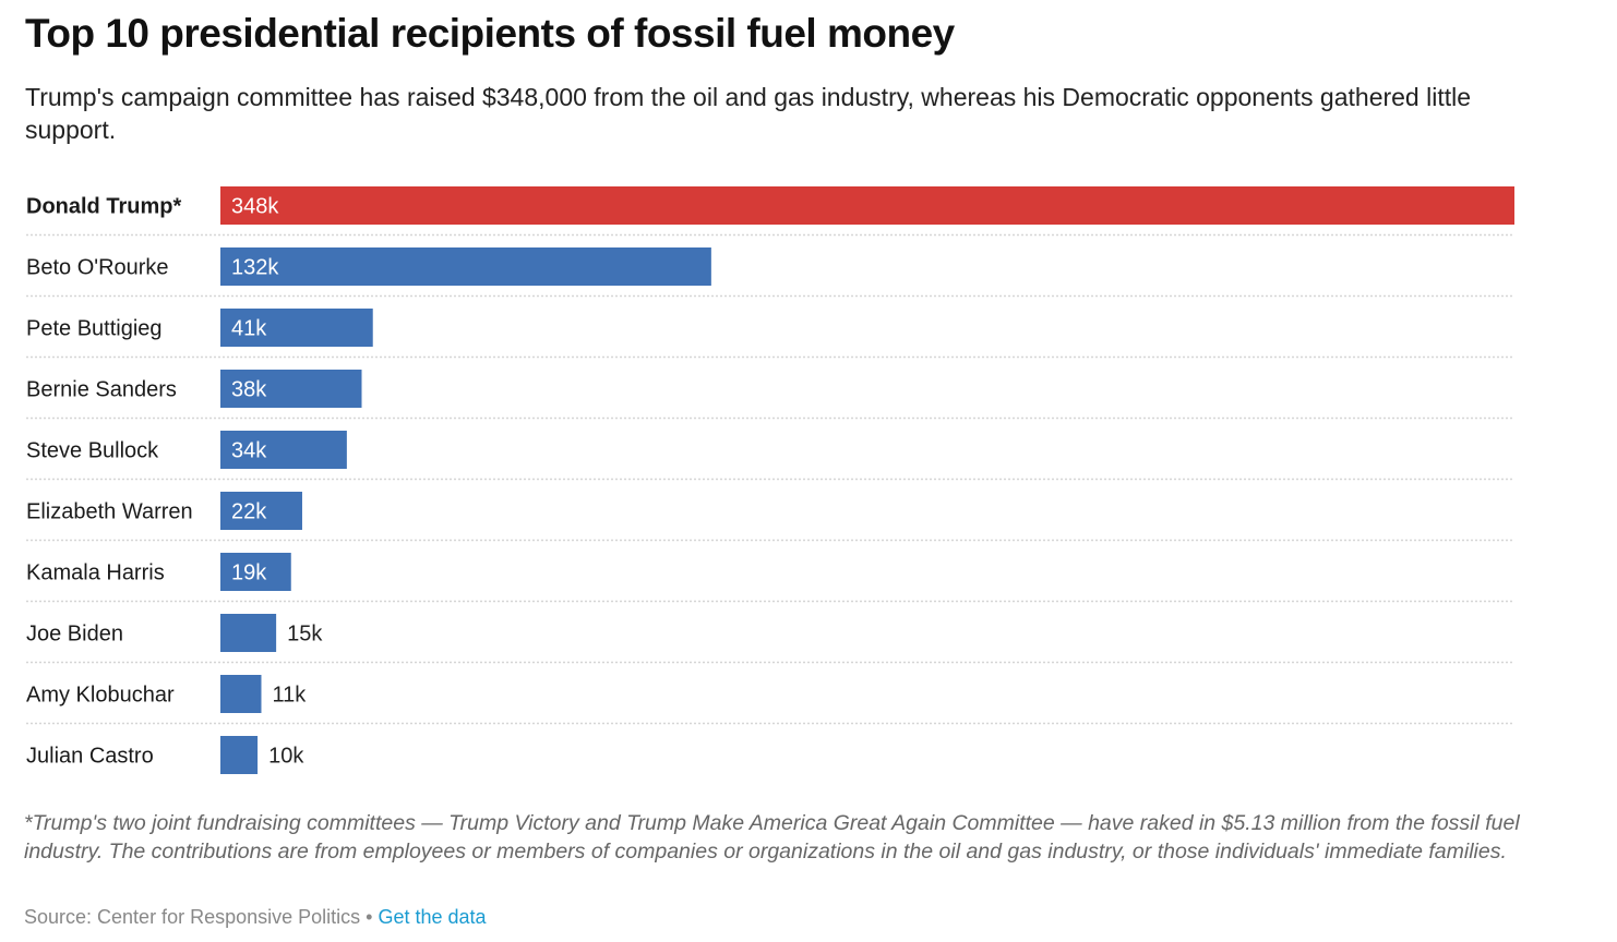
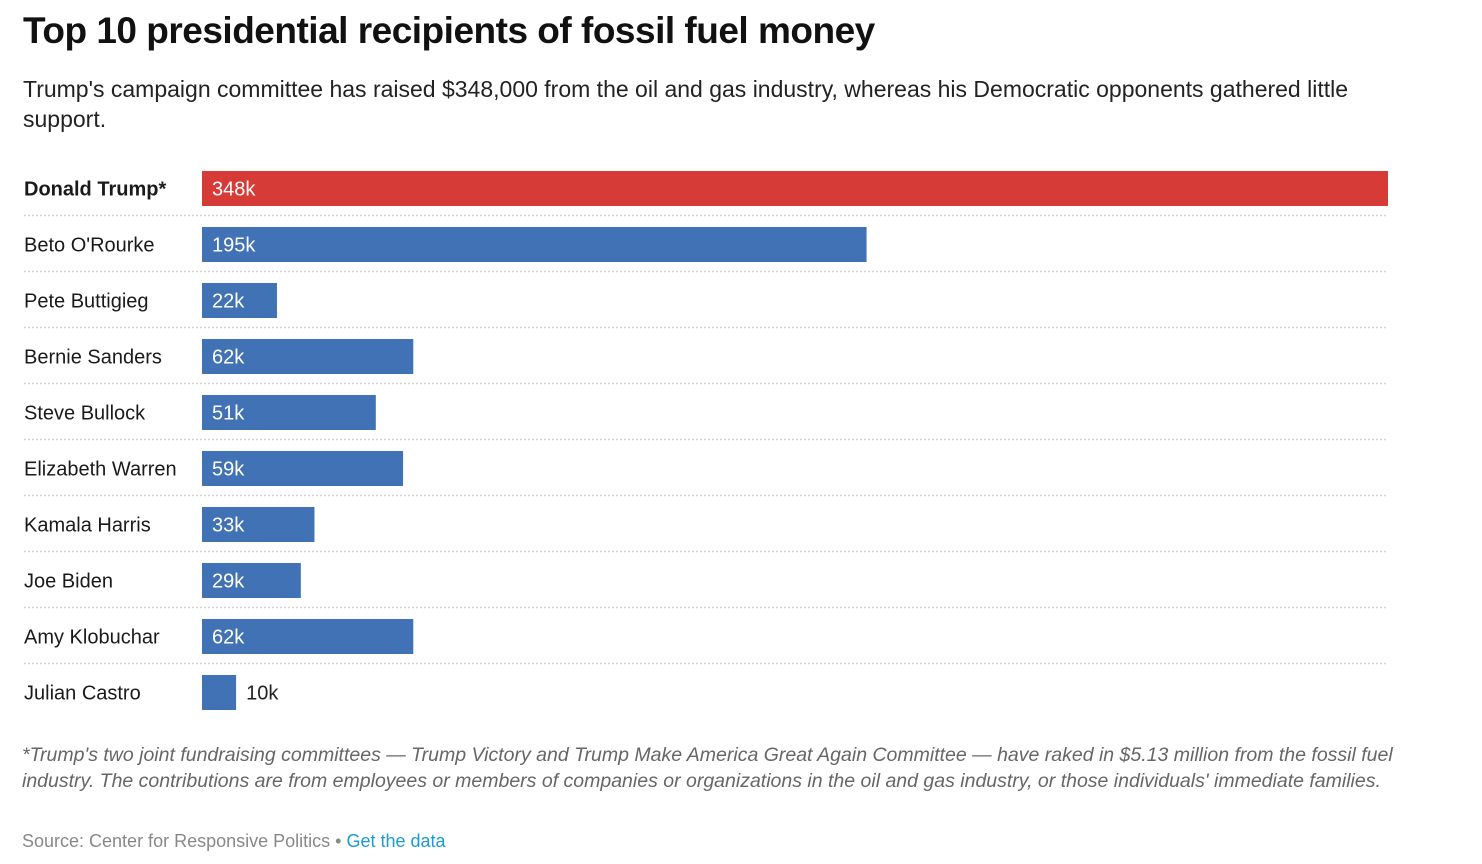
Beto O'Rourke: 132k -> 195k
Pete Buttigieg: 41k -> 22k
Bernie Sanders: 38k -> 62k
Steve Bullock: 34k -> 51k
Elizabeth Warren: 22k -> 59k
Kamala Harris: 19k -> 33k
Joe Biden: 15k -> 29k
Amy Klobuchar: 11k -> 62k
